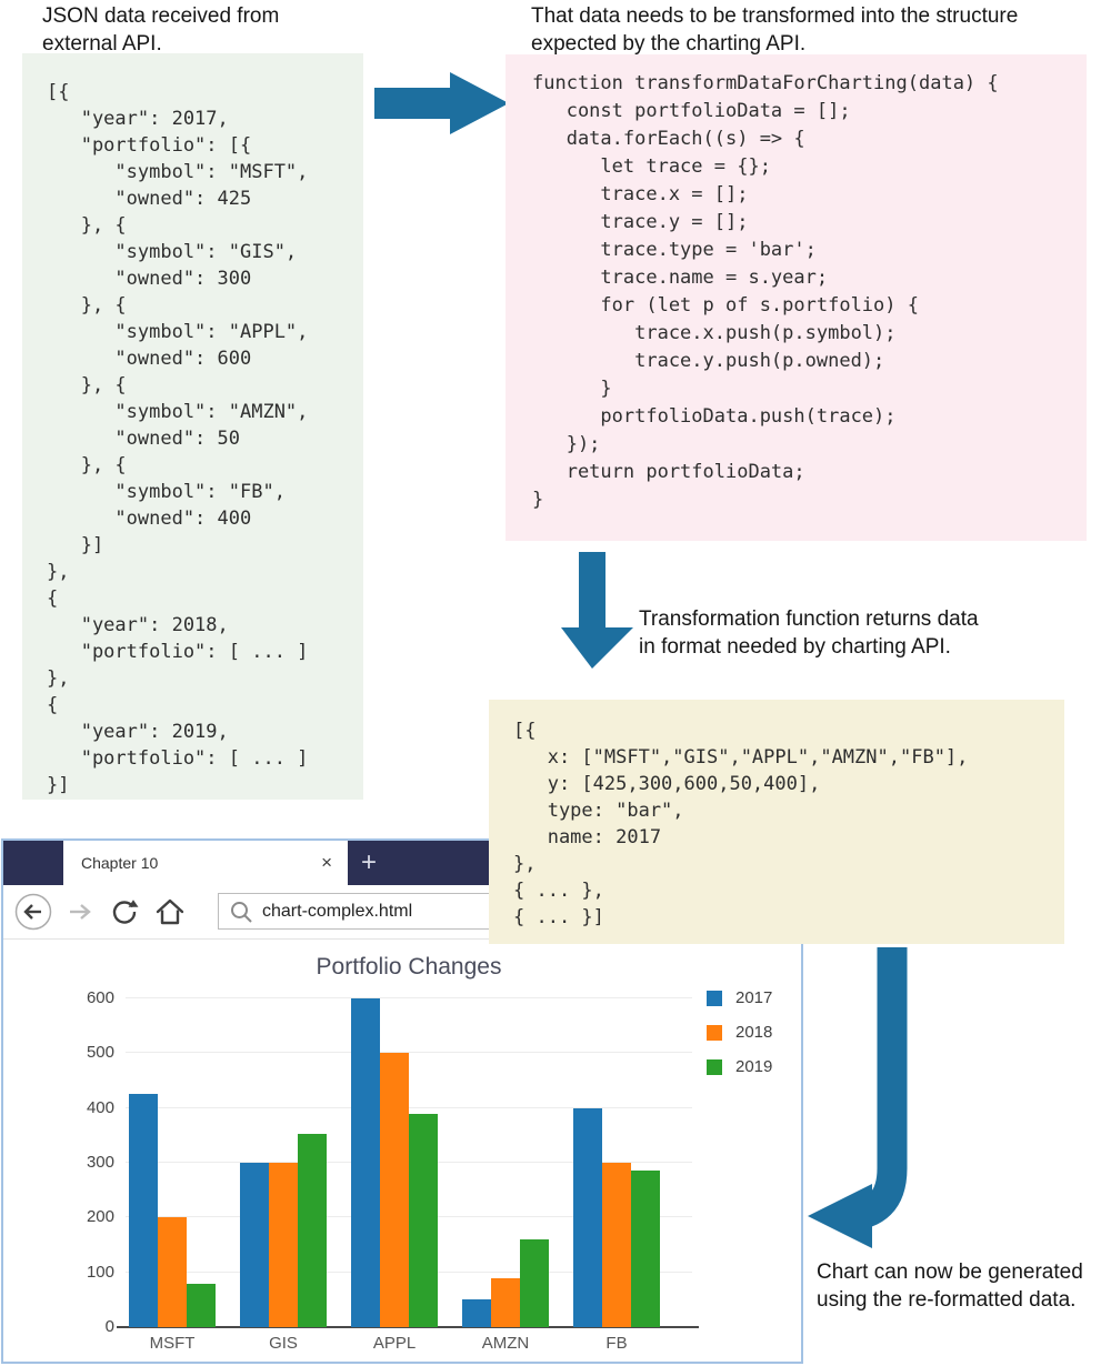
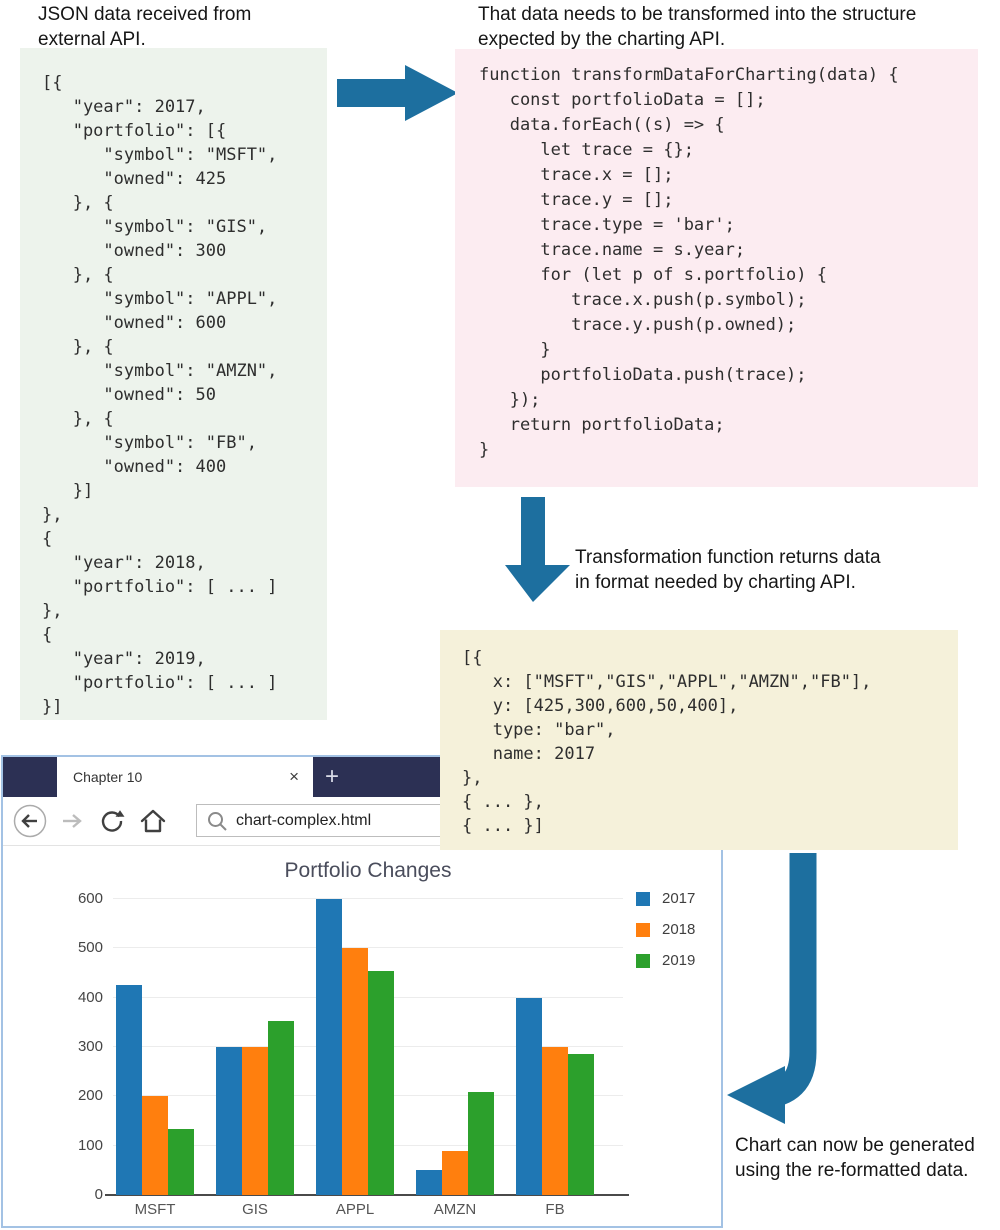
2019/MSFT: 80 -> 130
2019/APPL: 390 -> 460
2019/AMZN: 160 -> 210
